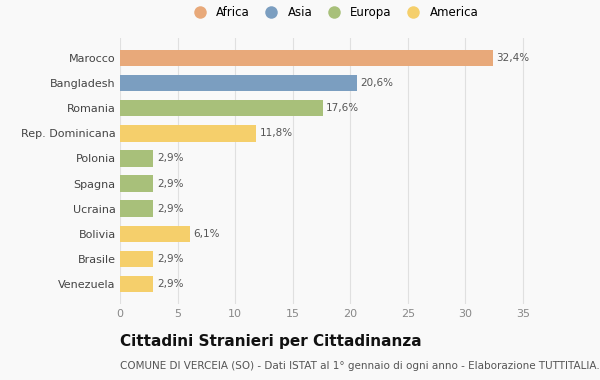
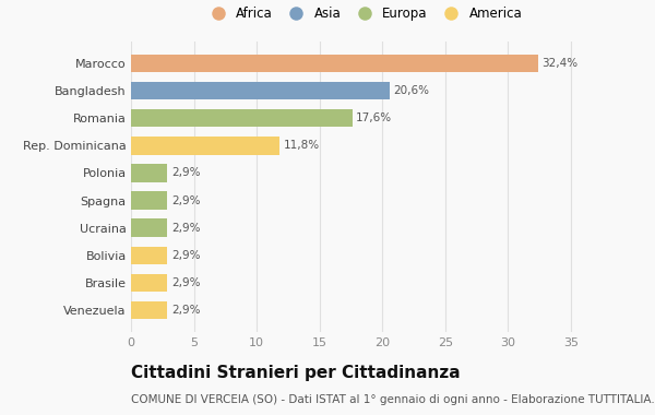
Bolivia: 6,1% -> 2,9%
